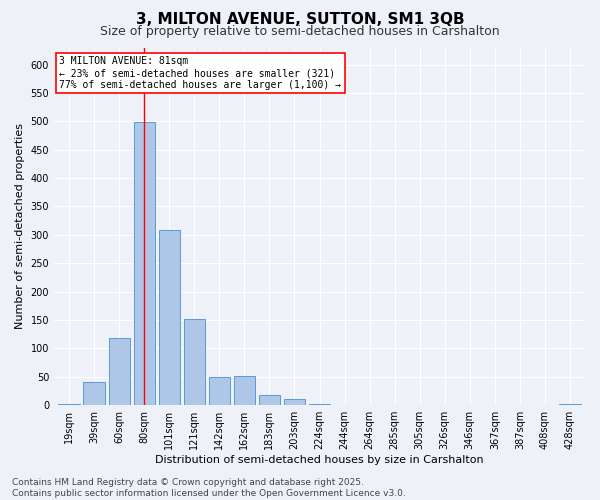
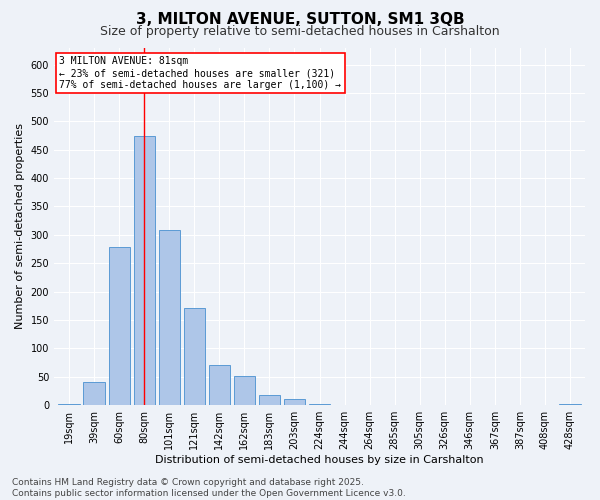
60sqm: 118 -> 278
80sqm: 498 -> 475
121sqm: 152 -> 172
142sqm: 50 -> 70
